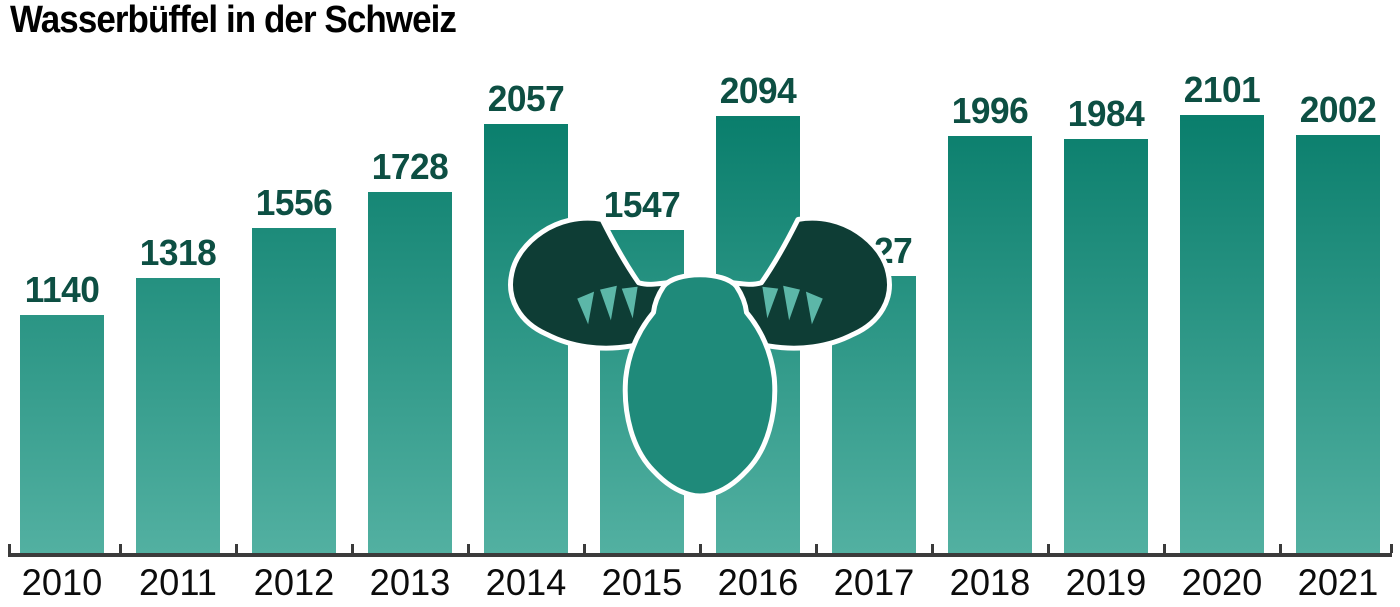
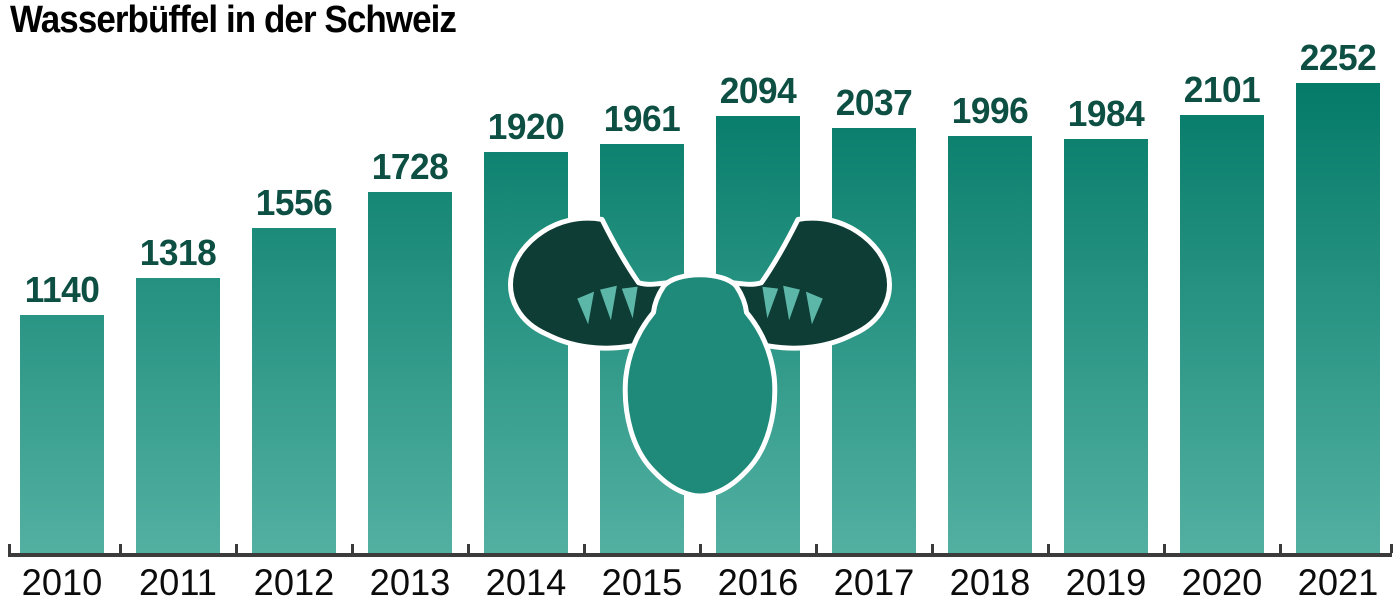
2014: 2057 -> 1920
2015: 1547 -> 1961
2017: 1327 -> 2037
2021: 2002 -> 2252
